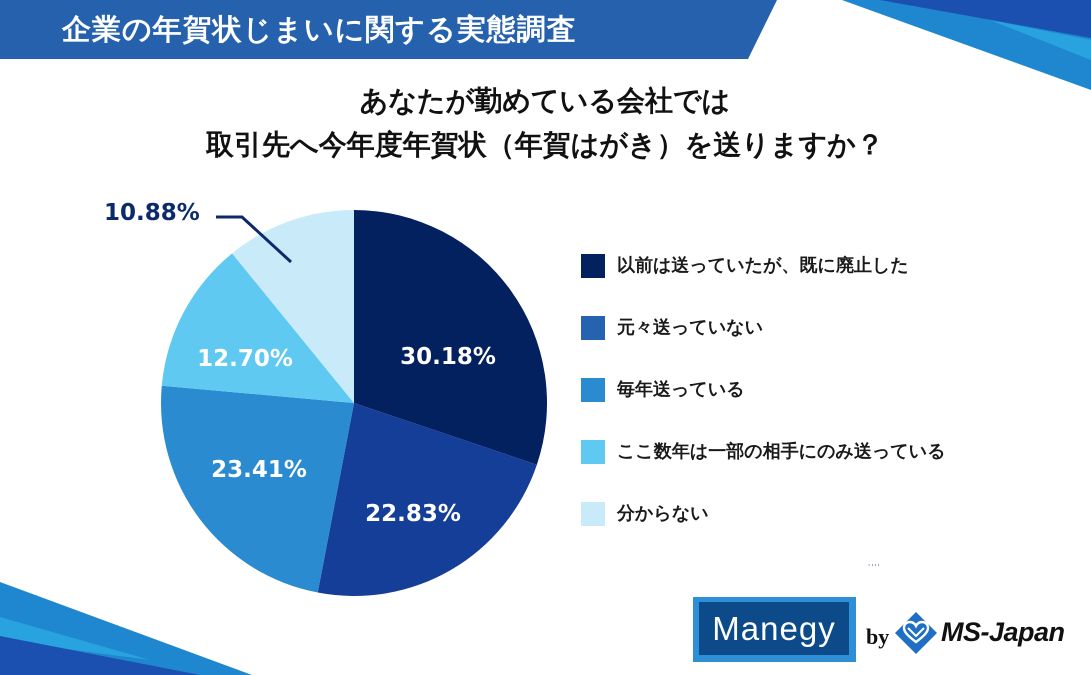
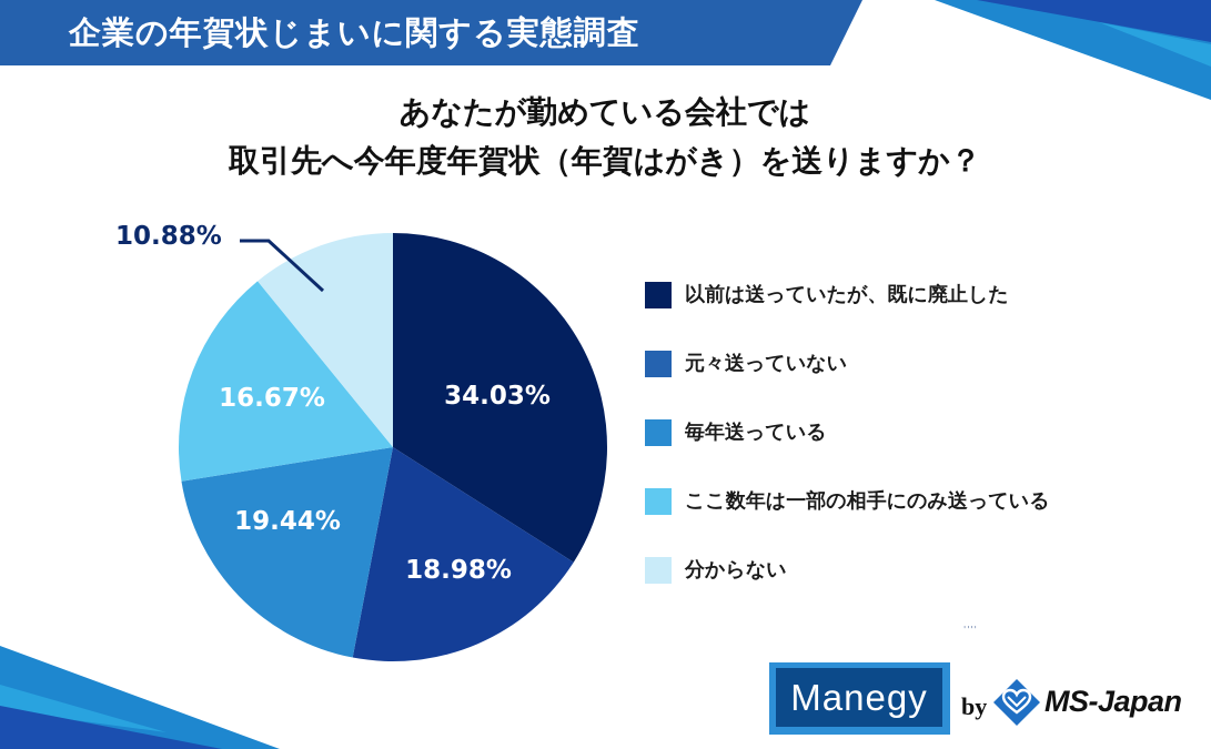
以前は送っていたが、既に廃止した: 30.18% -> 34.03%
元々送っていない: 22.83% -> 18.98%
毎年送っている: 23.41% -> 19.44%
ここ数年は一部の相手にのみ送っている: 12.70% -> 16.67%
